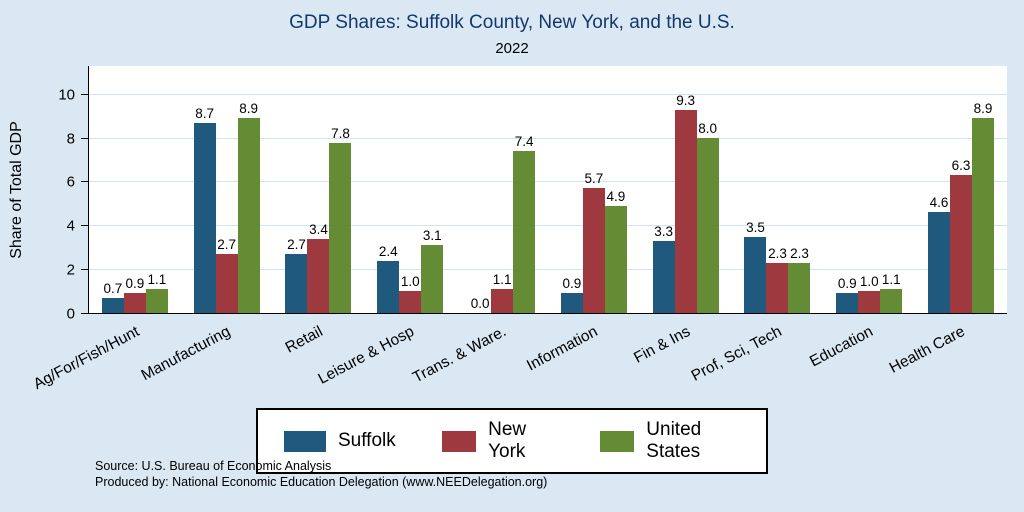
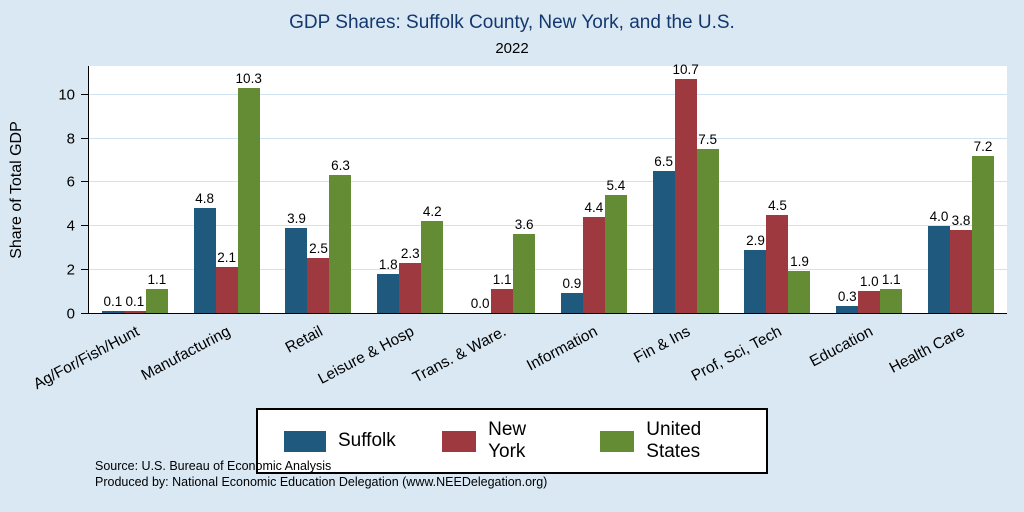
Suffolk/Ag/For/Fish/Hunt: 0.7 -> 0.1
New York/Ag/For/Fish/Hunt: 0.9 -> 0.1
Suffolk/Manufacturing: 8.7 -> 4.8
New York/Manufacturing: 2.7 -> 2.1
United States/Manufacturing: 8.9 -> 10.3
Suffolk/Retail: 2.7 -> 3.9
New York/Retail: 3.4 -> 2.5
United States/Retail: 7.8 -> 6.3
Suffolk/Leisure & Hosp: 2.4 -> 1.8
New York/Leisure & Hosp: 1.0 -> 2.3
United States/Leisure & Hosp: 3.1 -> 4.2
United States/Trans. & Ware.: 7.4 -> 3.6
New York/Information: 5.7 -> 4.4
United States/Information: 4.9 -> 5.4
Suffolk/Fin & Ins: 3.3 -> 6.5
New York/Fin & Ins: 9.3 -> 10.7
United States/Fin & Ins: 8.0 -> 7.5
Suffolk/Prof, Sci, Tech: 3.5 -> 2.9
New York/Prof, Sci, Tech: 2.3 -> 4.5
United States/Prof, Sci, Tech: 2.3 -> 1.9
Suffolk/Education: 0.9 -> 0.3
Suffolk/Health Care: 4.6 -> 4.0
New York/Health Care: 6.3 -> 3.8
United States/Health Care: 8.9 -> 7.2
